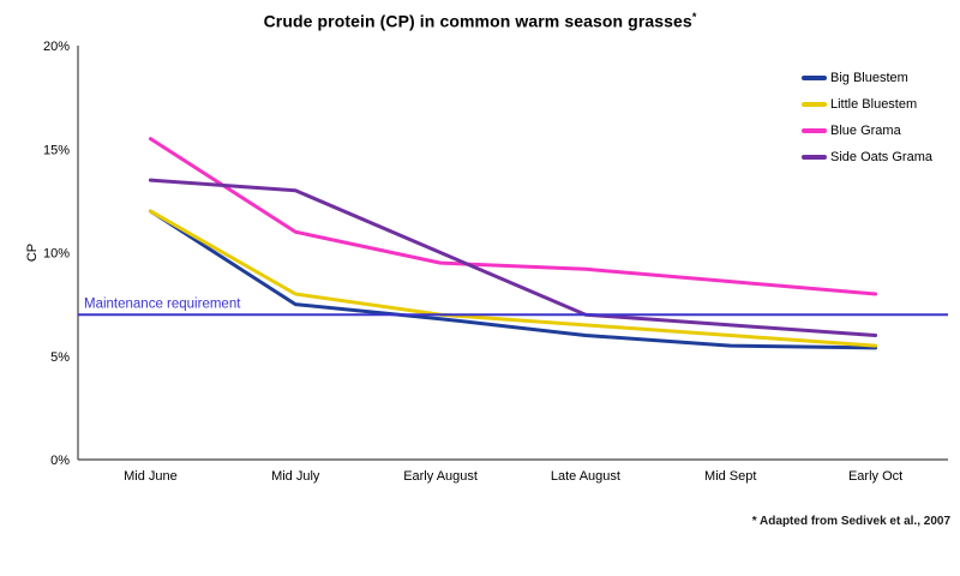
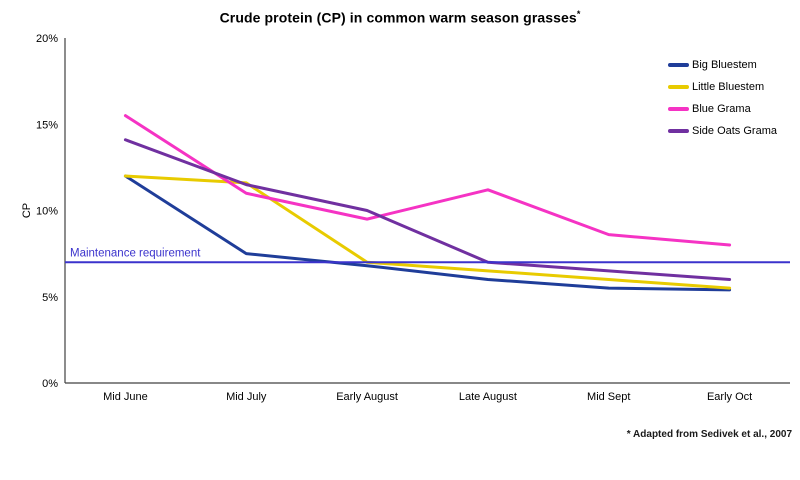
Side Oats Grama/Mid June: 13.5% -> 14.1%
Little Bluestem/Mid July: 8.0% -> 11.6%
Side Oats Grama/Mid July: 13.0% -> 11.5%
Blue Grama/Late August: 9.2% -> 11.2%
